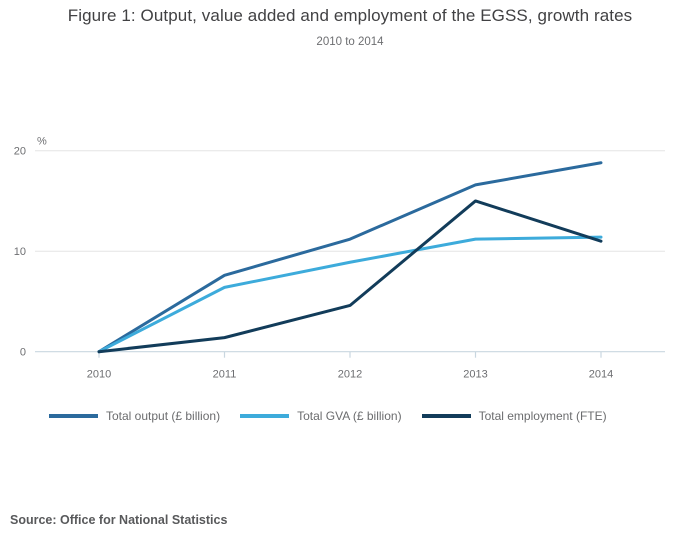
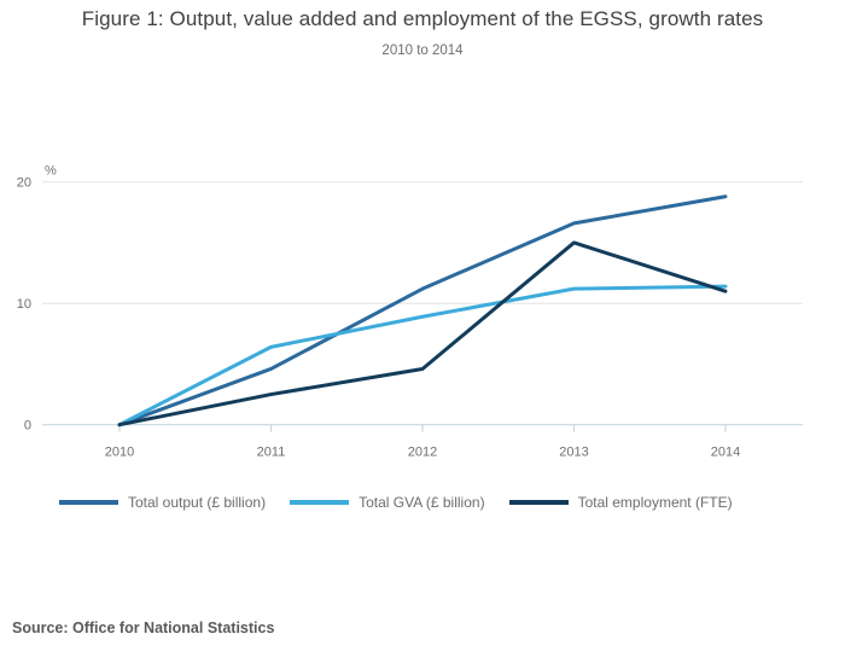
Total output (£ billion)/2011: 7.6 -> 4.6
Total employment (FTE)/2011: 1.4 -> 2.5
